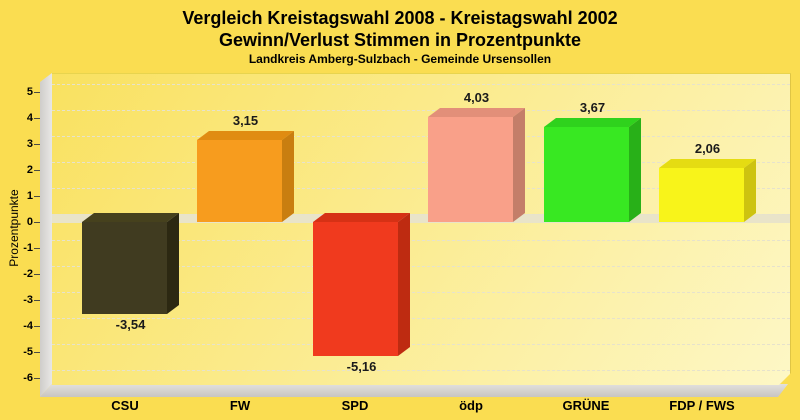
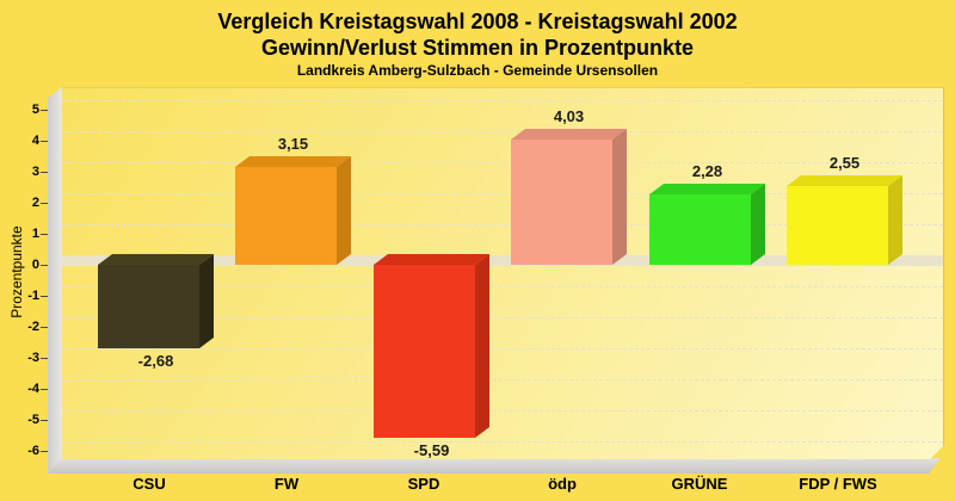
CSU: -3,54 -> -2,68
SPD: -5,16 -> -5,59
GRÜNE: 3,67 -> 2,28
FDP / FWS: 2,06 -> 2,55
